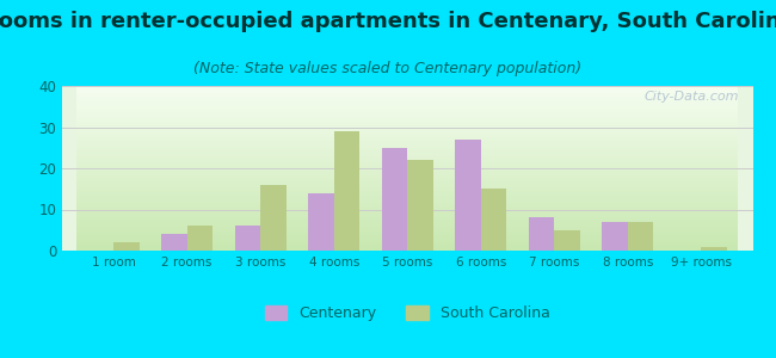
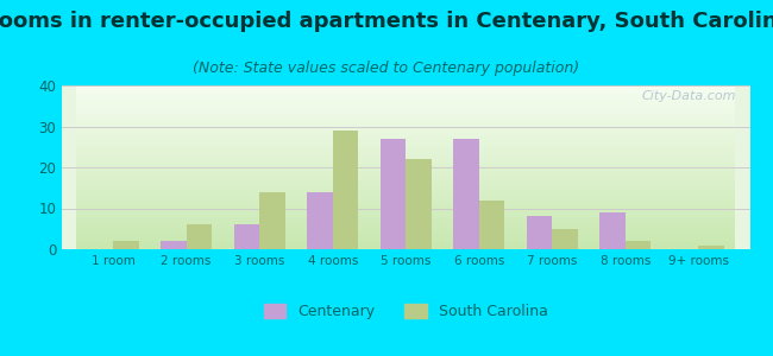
Centenary/2 rooms: 4 -> 2
South Carolina/3 rooms: 16 -> 14
Centenary/5 rooms: 25 -> 27
South Carolina/6 rooms: 15 -> 12
Centenary/8 rooms: 7 -> 9
South Carolina/8 rooms: 7 -> 2
